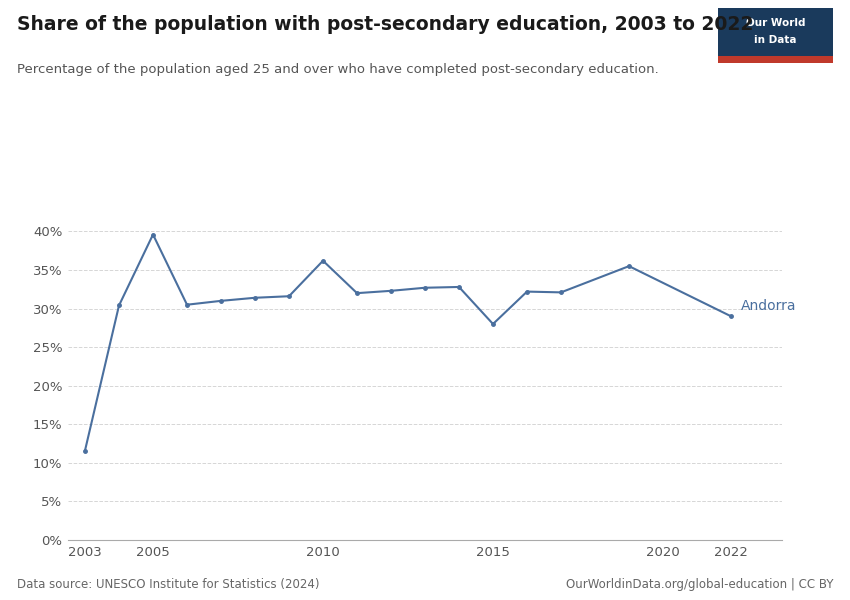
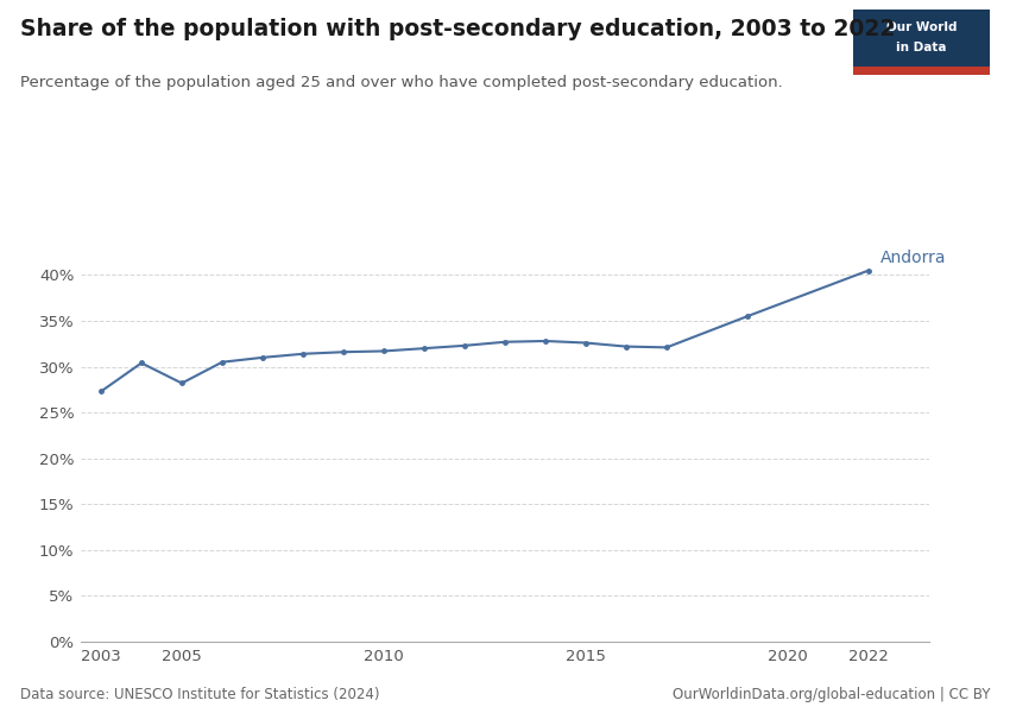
2003: 11.6% -> 27.3%
2005: 39.6% -> 28.2%
2010: 36.2% -> 31.7%
2015: 28.0% -> 32.6%
2022: 29.0% -> 40.5%
